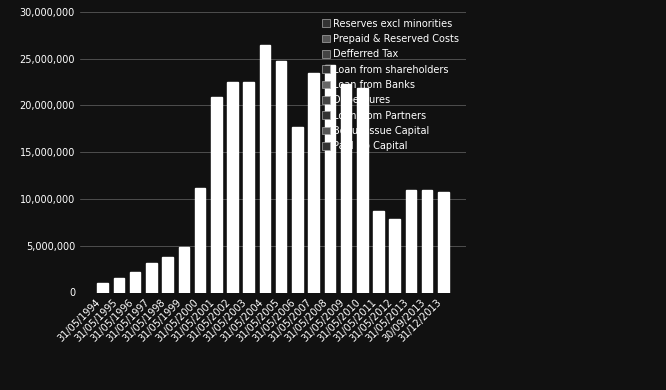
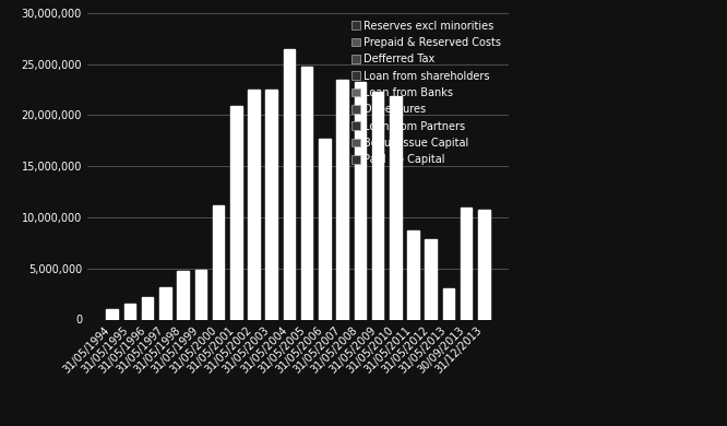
31/05/1998: 3,800,000 -> 4,800,000
31/05/2008: 24,300,000 -> 23,200,000
31/05/2013: 10,900,000 -> 3,000,000
